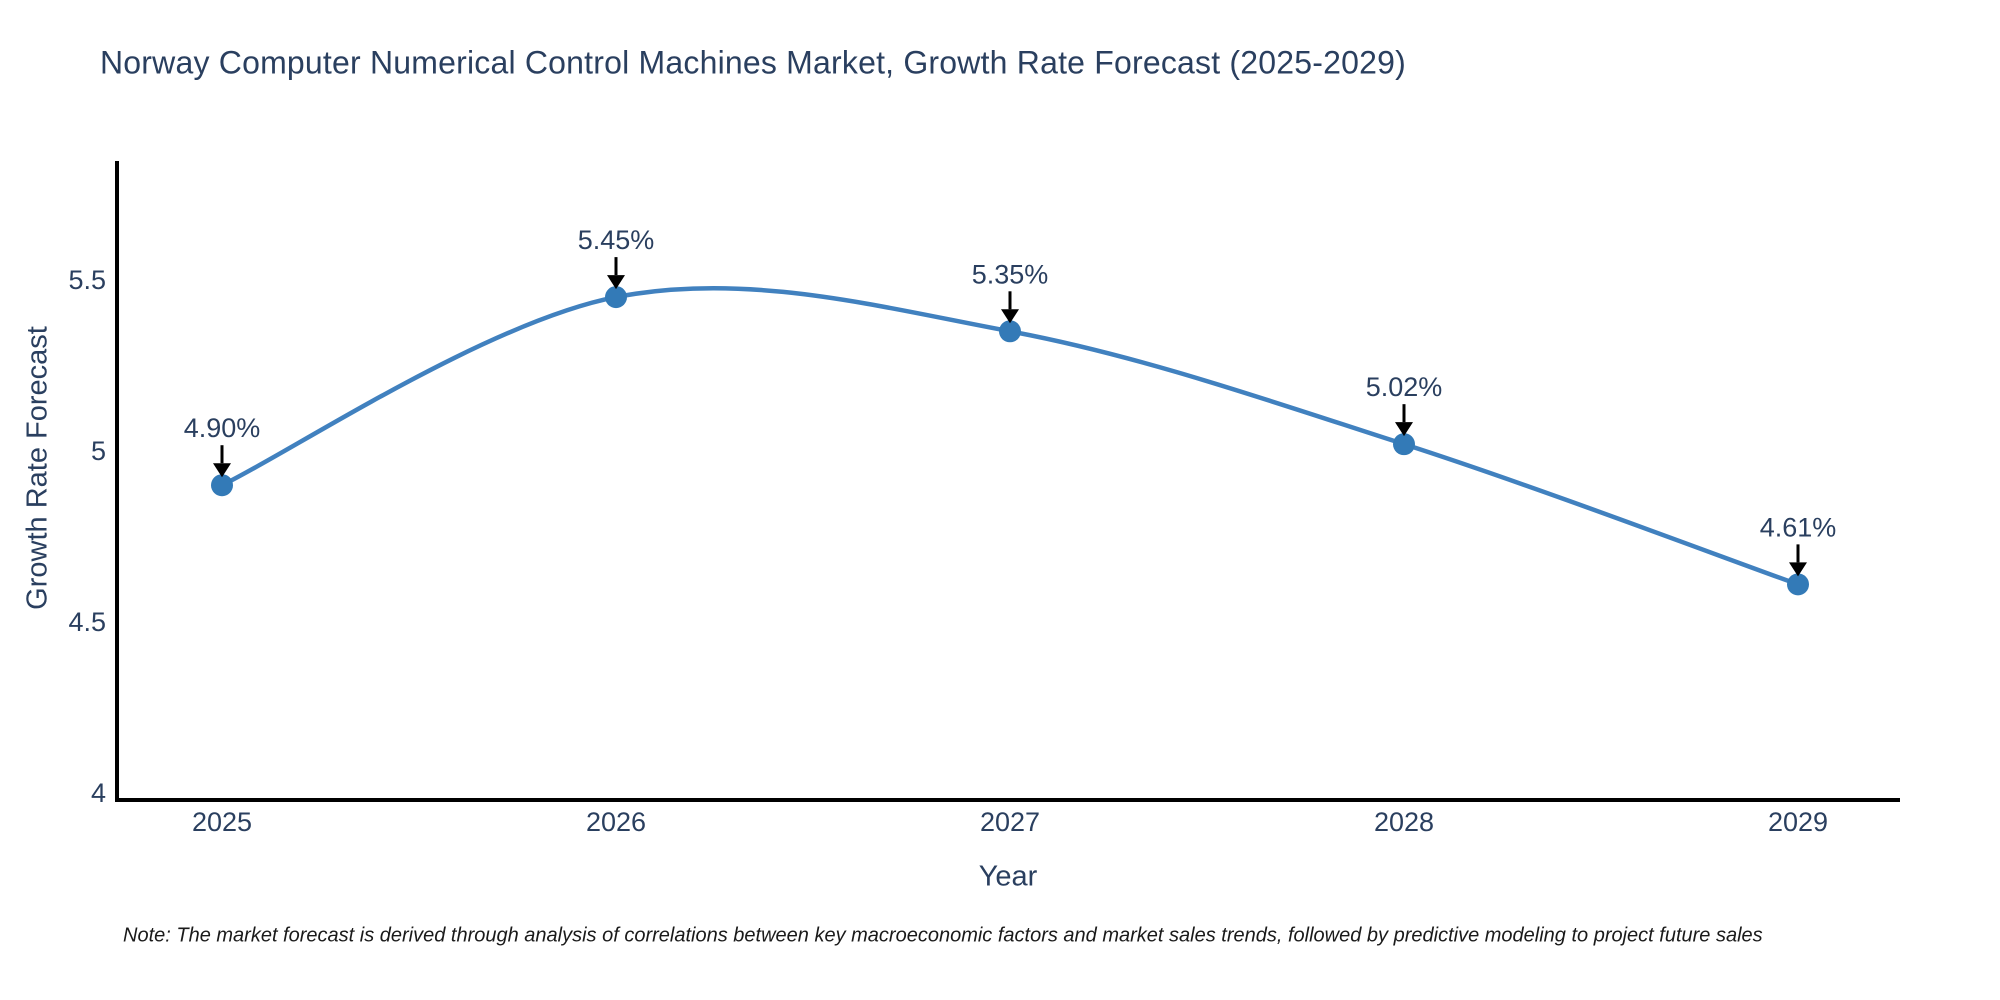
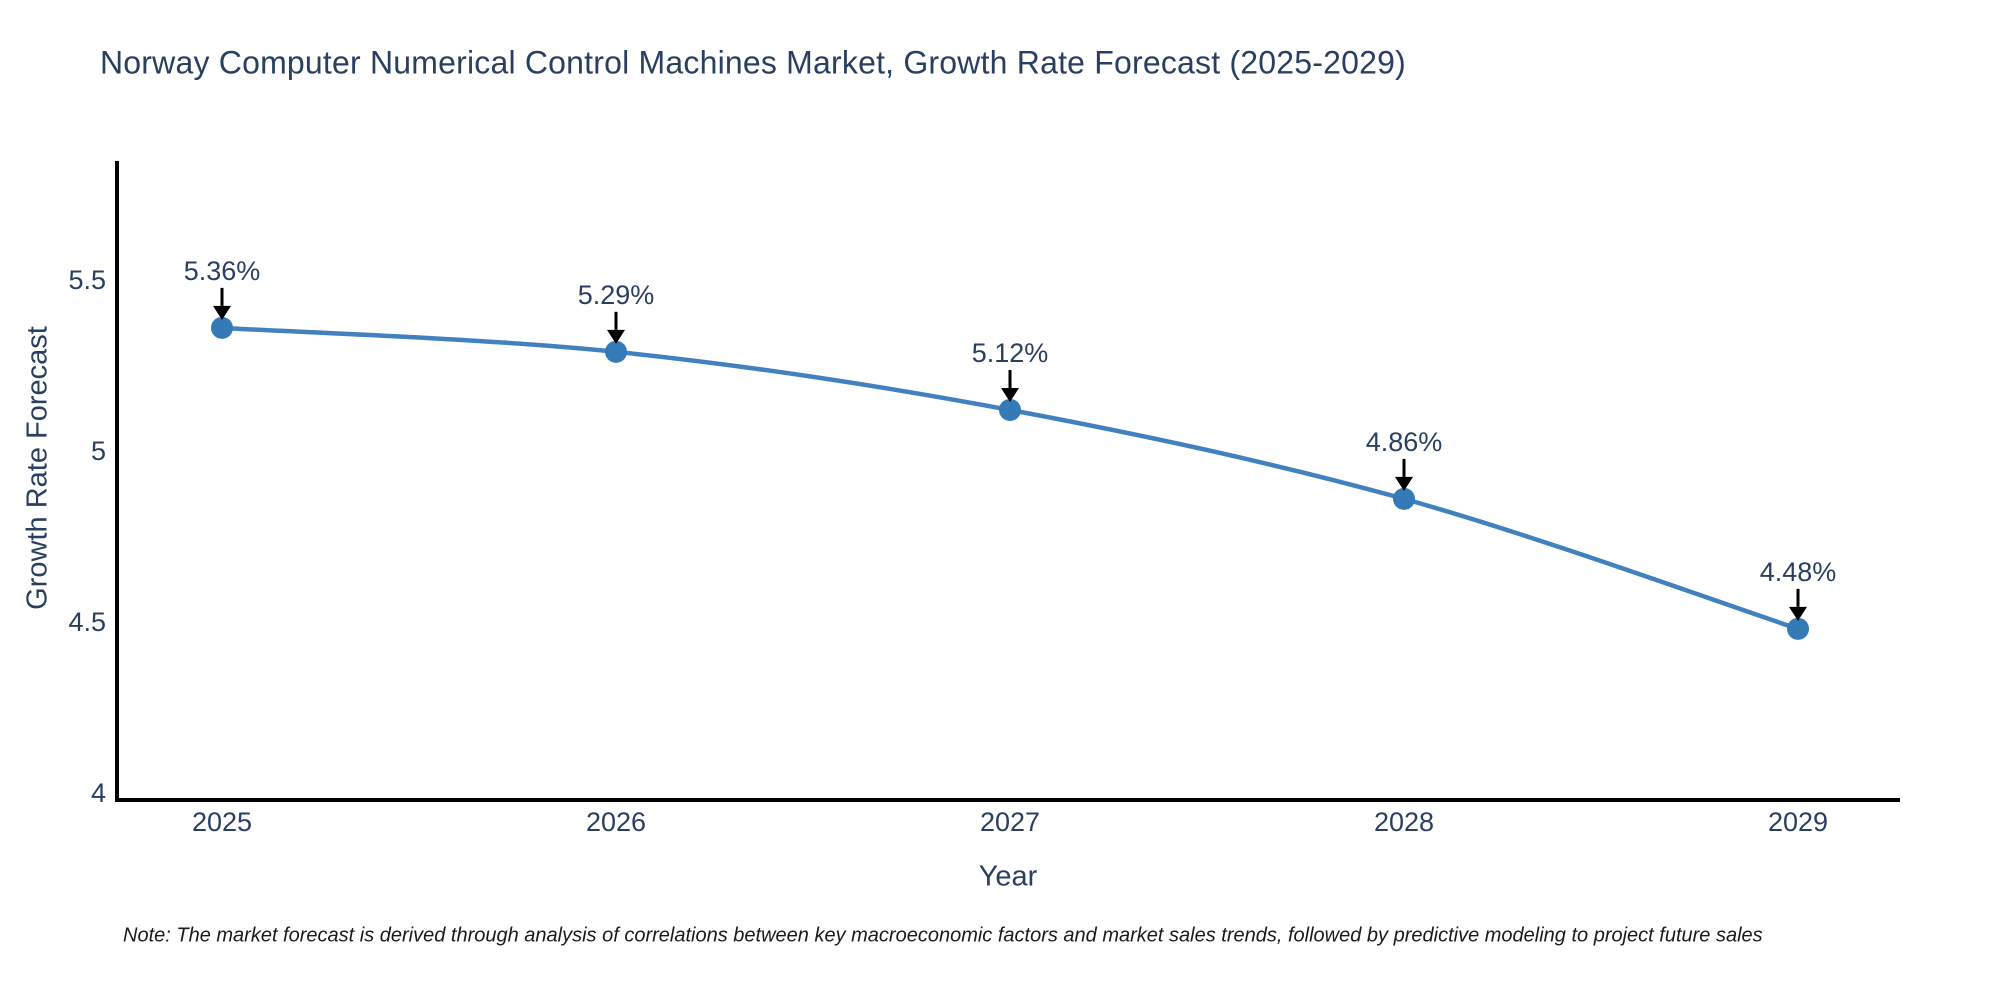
2025: 4.90% -> 5.36%
2026: 5.45% -> 5.29%
2027: 5.35% -> 5.12%
2028: 5.02% -> 4.86%
2029: 4.61% -> 4.48%
